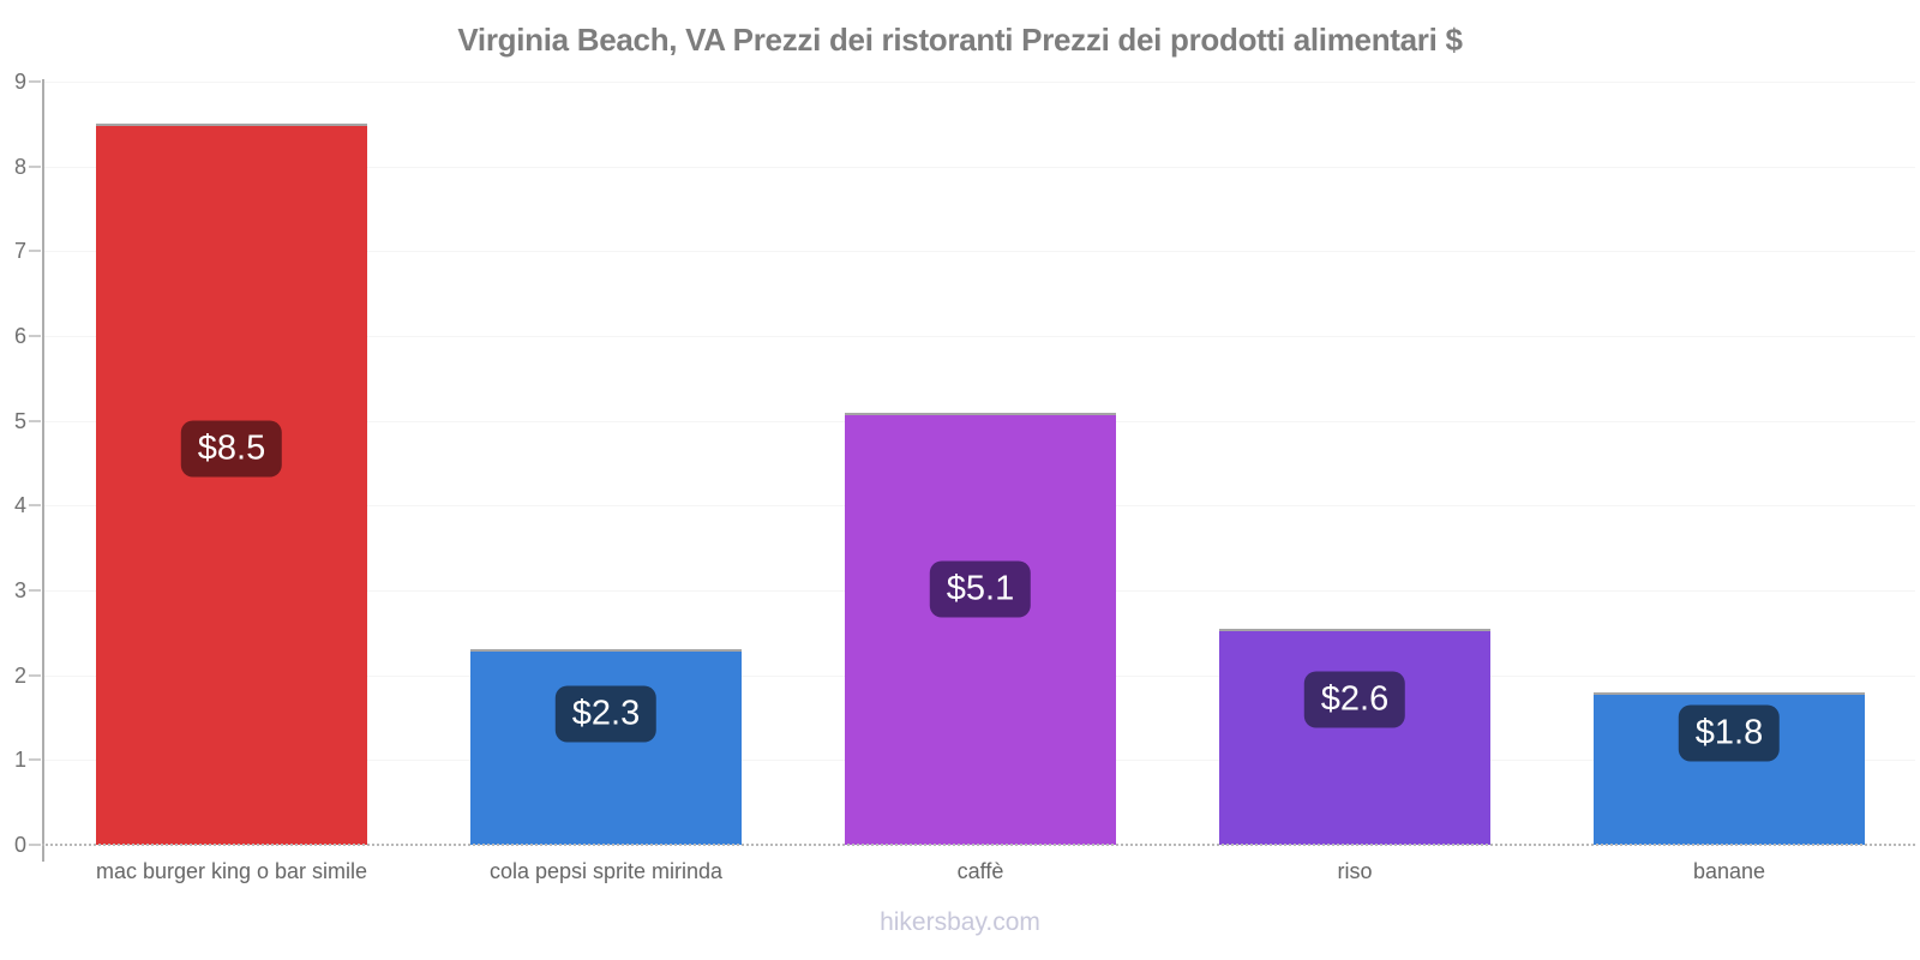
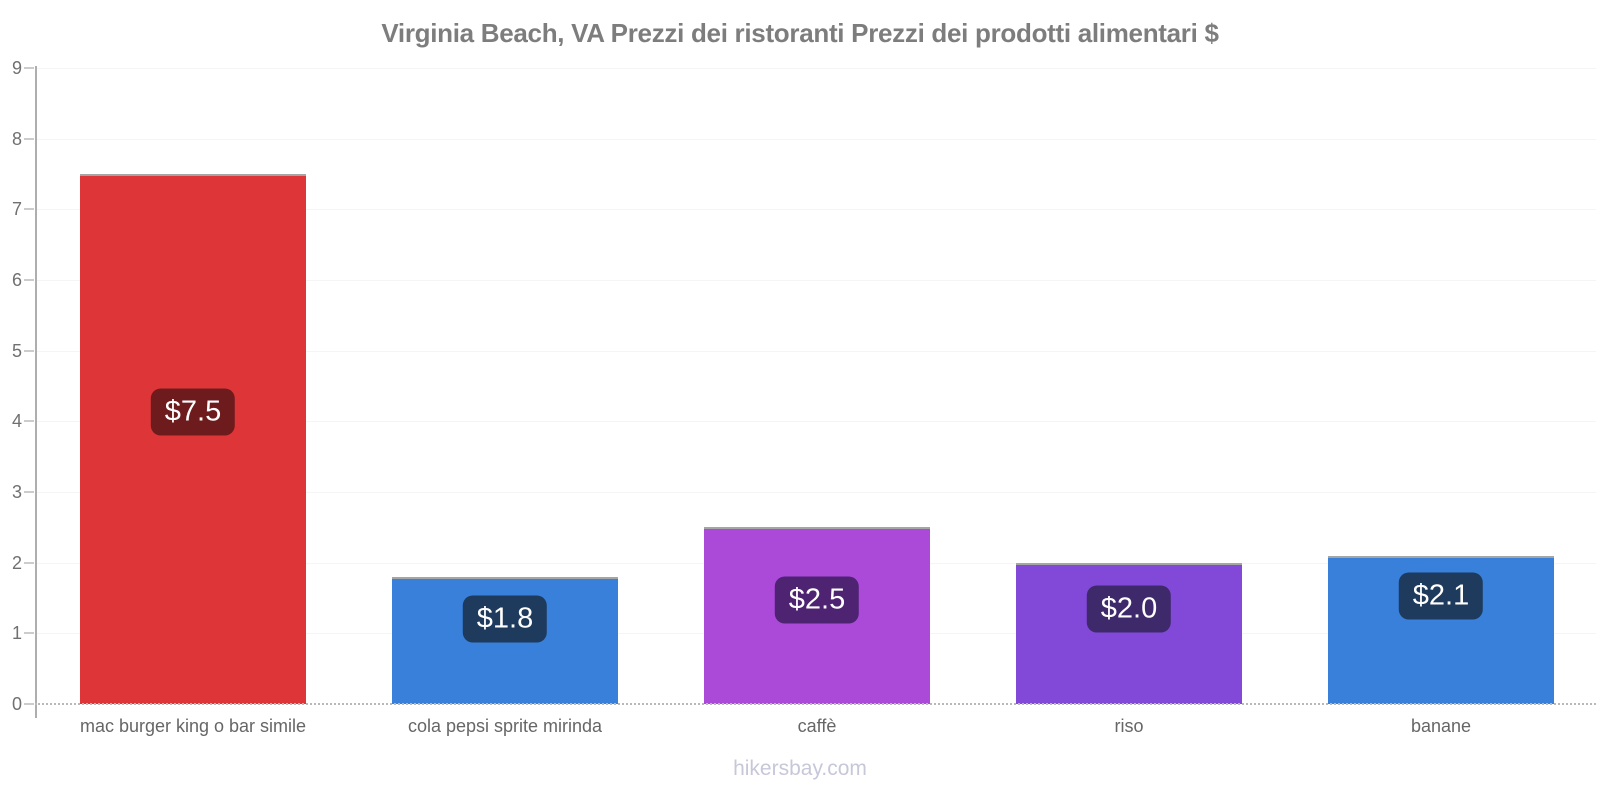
mac burger king o bar simile: $8.5 -> $7.5
cola pepsi sprite mirinda: $2.3 -> $1.8
caffè: $5.1 -> $2.5
riso: $2.6 -> $2.0
banane: $1.8 -> $2.1
